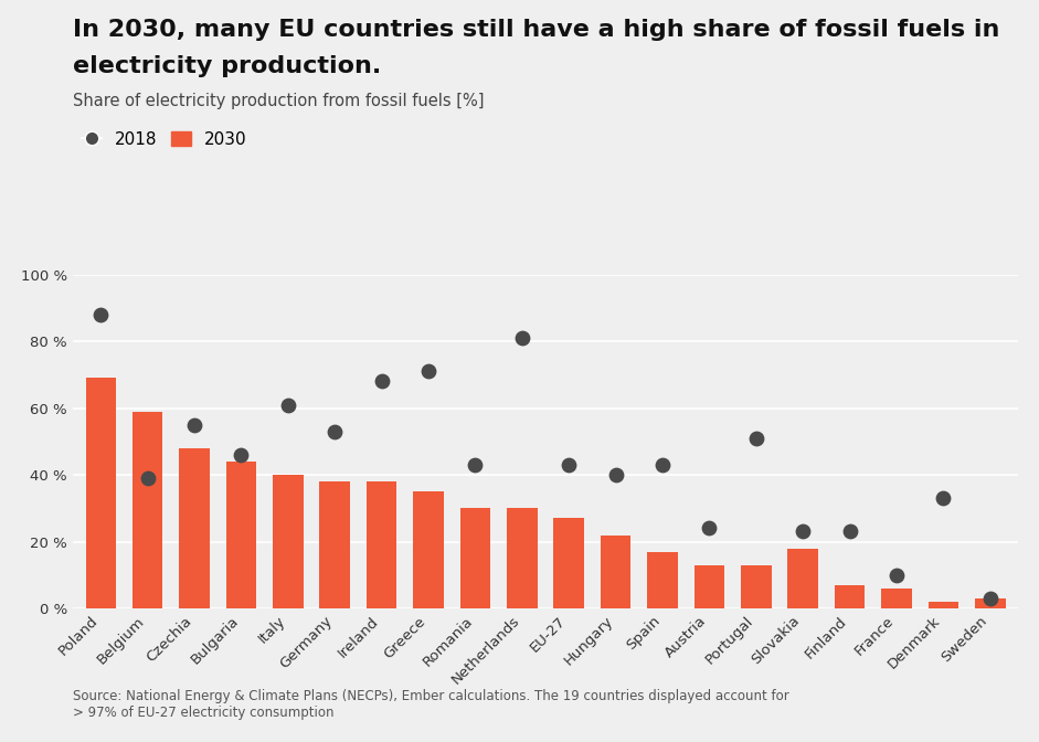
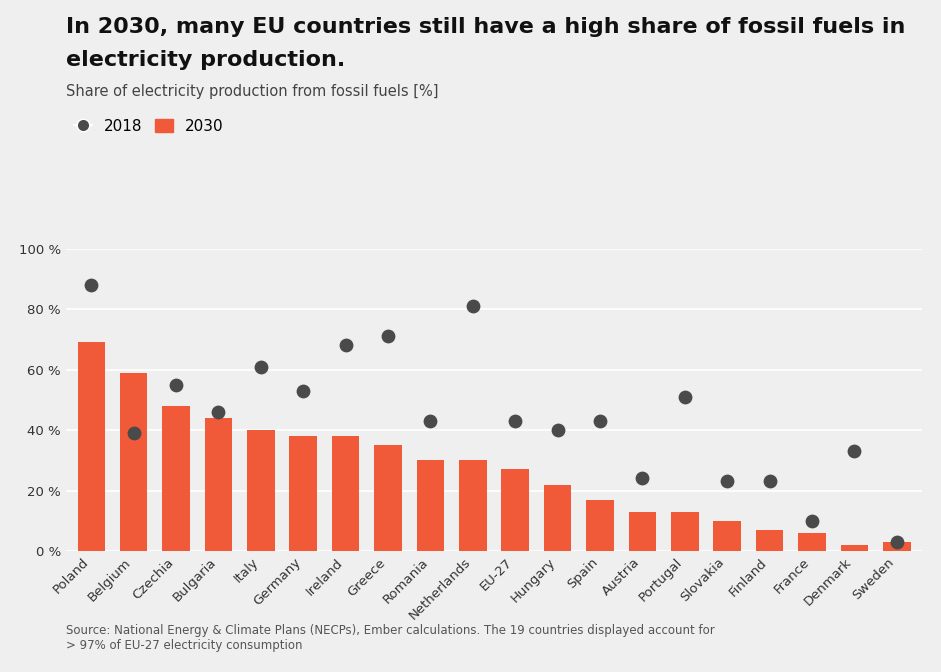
2030/Slovakia: 18 % -> 10 %
